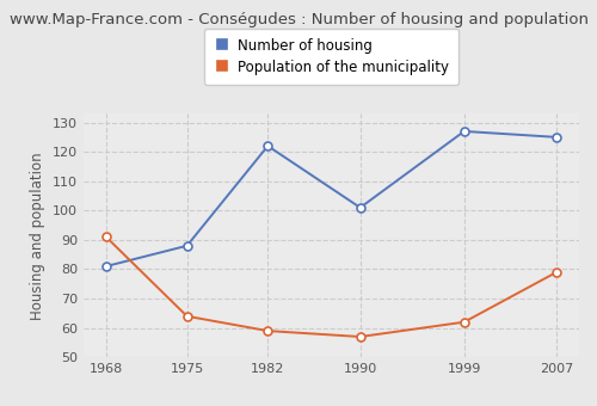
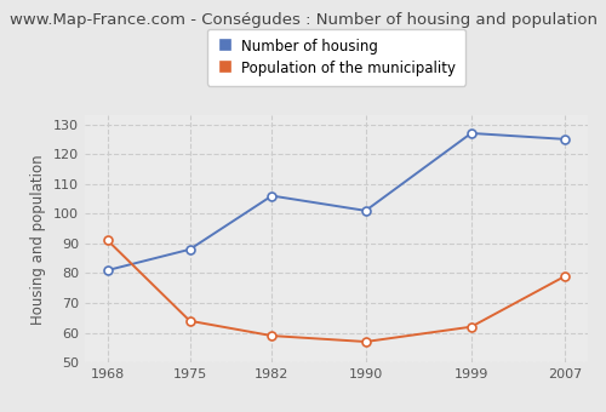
Number of housing/1982: 122 -> 106
